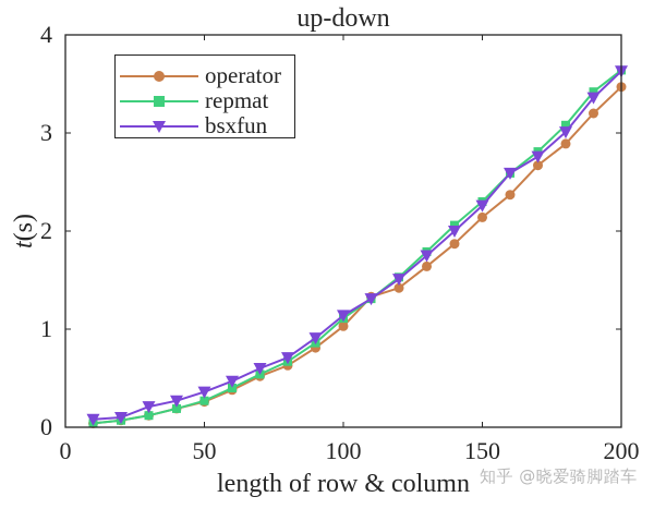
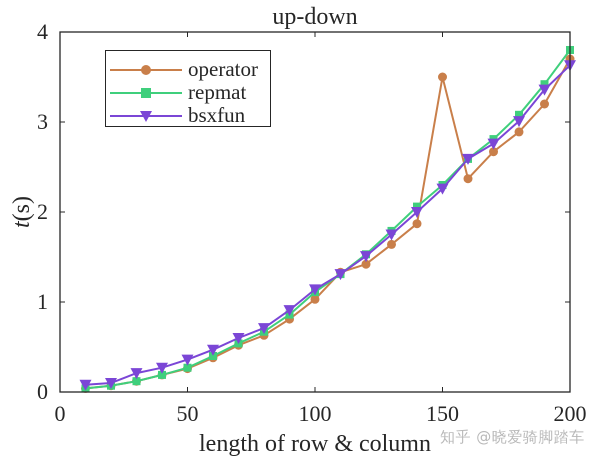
operator/150: 2.1 -> 3.5
operator/200: 3.5 -> 3.7
repmat/200: 3.6 -> 3.8
